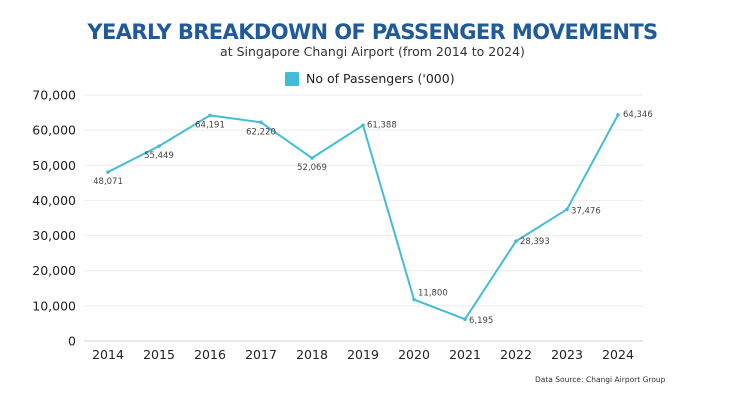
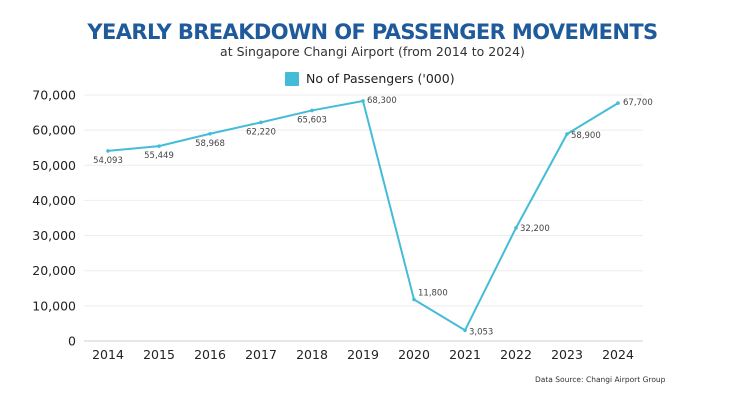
2014: 48,071 -> 54,093
2016: 64,191 -> 58,968
2018: 52,069 -> 65,603
2019: 61,388 -> 68,300
2021: 6,195 -> 3,053
2022: 28,393 -> 32,200
2023: 37,476 -> 58,900
2024: 64,346 -> 67,700
